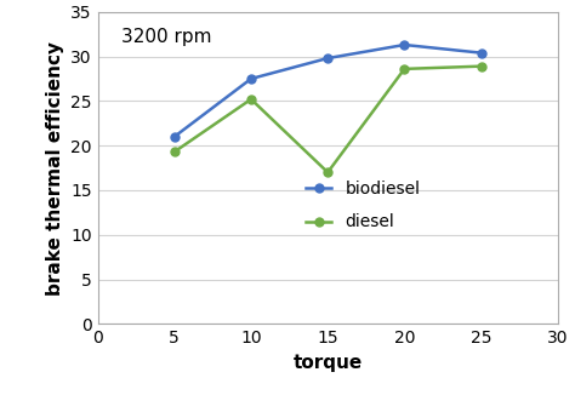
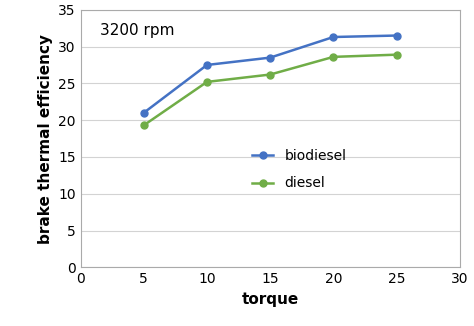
biodiesel/15: 29.8 -> 28.5
diesel/15: 17.0 -> 26.2
biodiesel/25: 30.4 -> 31.5
